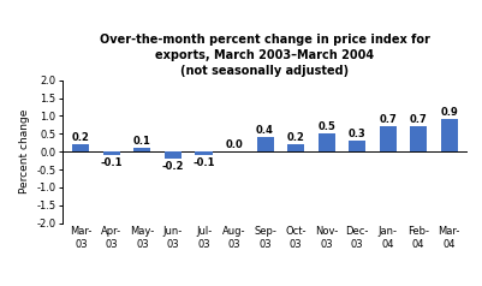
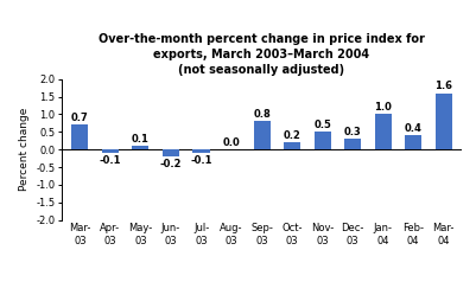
Mar- 03: 0.2 -> 0.7
Sep- 03: 0.4 -> 0.8
Jan- 04: 0.7 -> 1.0
Feb- 04: 0.7 -> 0.4
Mar- 04: 0.9 -> 1.6
